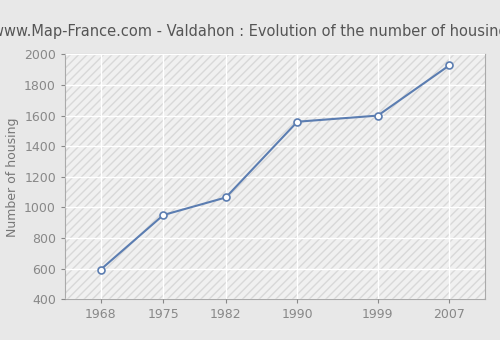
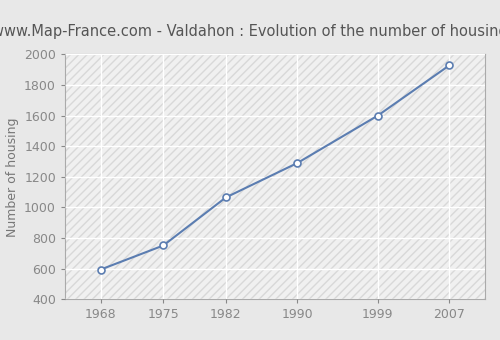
1975: 950 -> 750
1990: 1560 -> 1290
